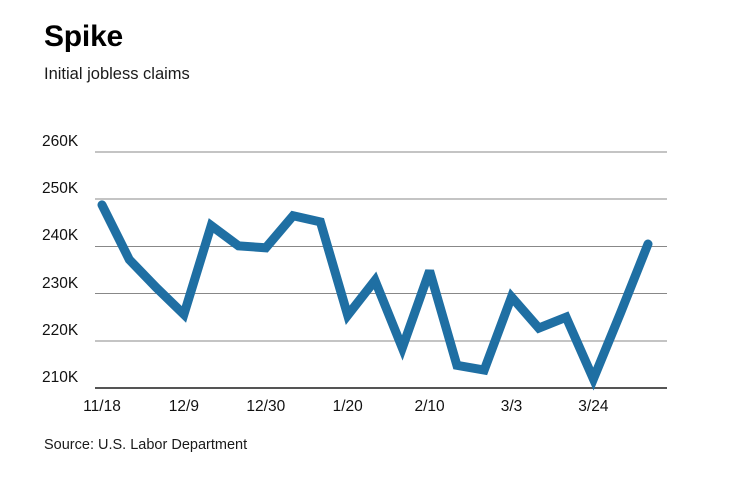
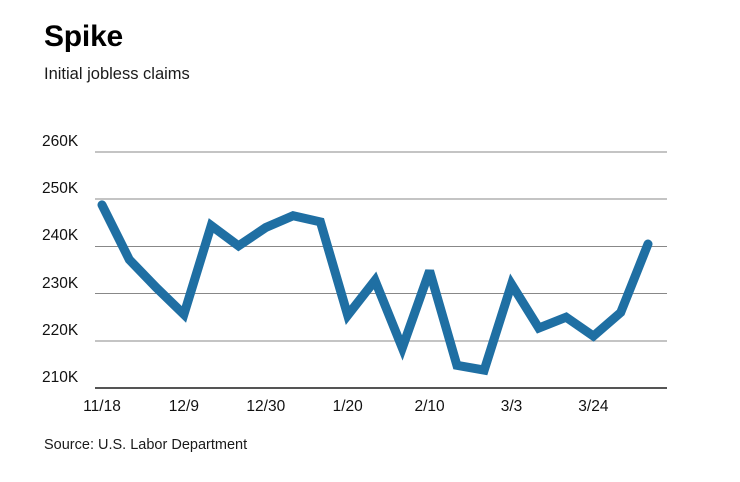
12/30: 240K -> 244K
3/3: 229K -> 232K
3/24: 212K -> 221K
